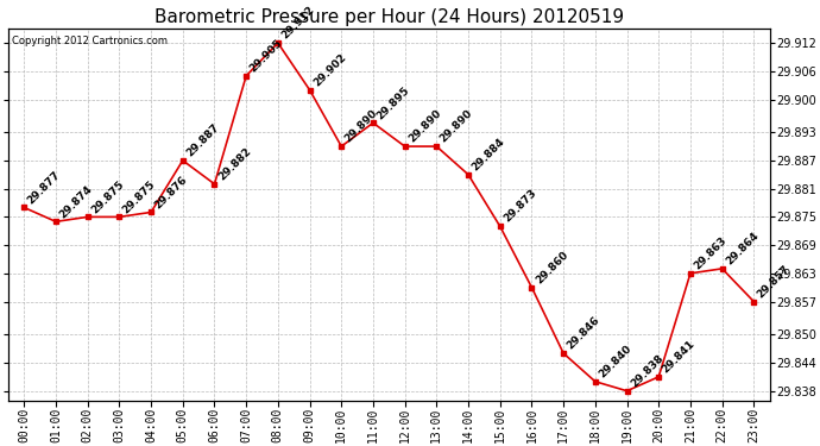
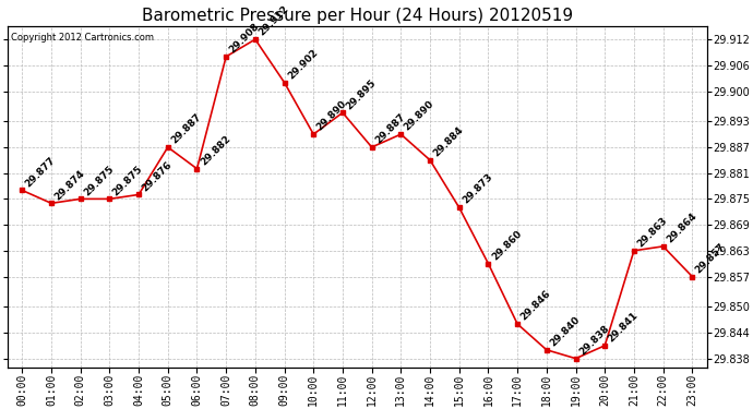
07:00: 29.905 -> 29.908
12:00: 29.890 -> 29.887
